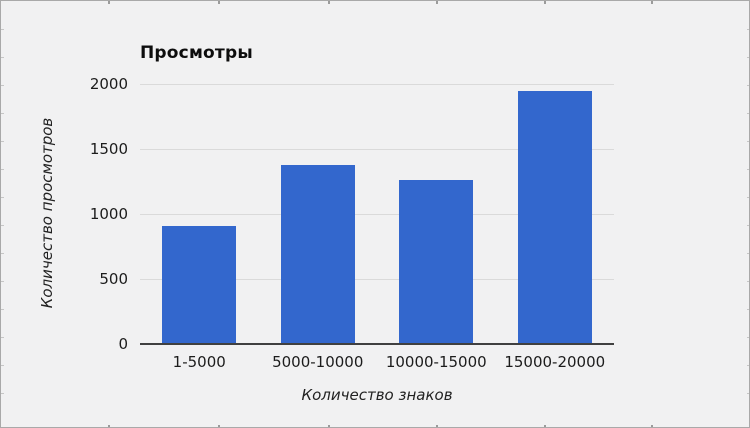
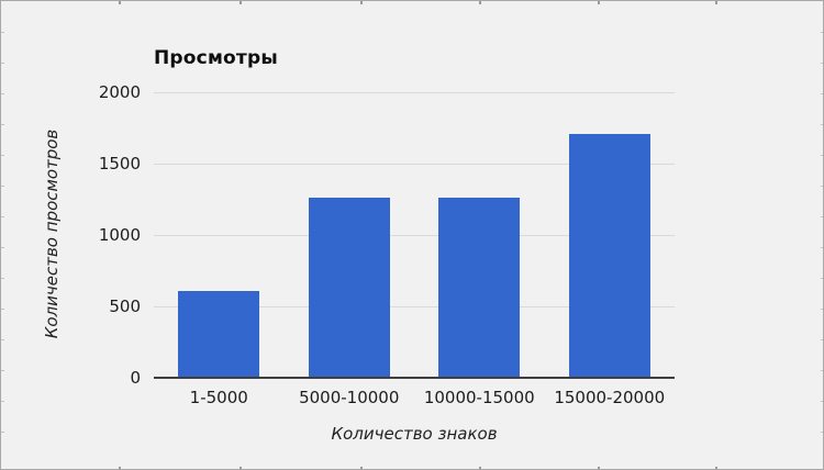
1-5000: 910 -> 610
5000-10000: 1380 -> 1260
15000-20000: 1950 -> 1710
